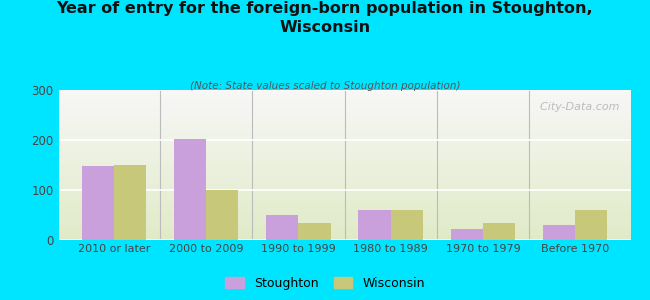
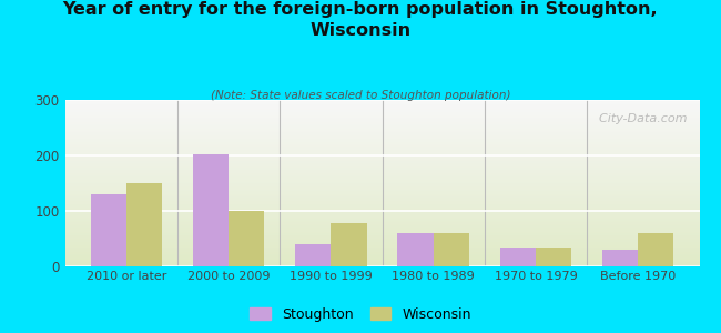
Stoughton/2010 or later: 148 -> 130
Stoughton/1990 to 1999: 50 -> 40
Wisconsin/1990 to 1999: 34 -> 78
Stoughton/1970 to 1979: 22 -> 35
